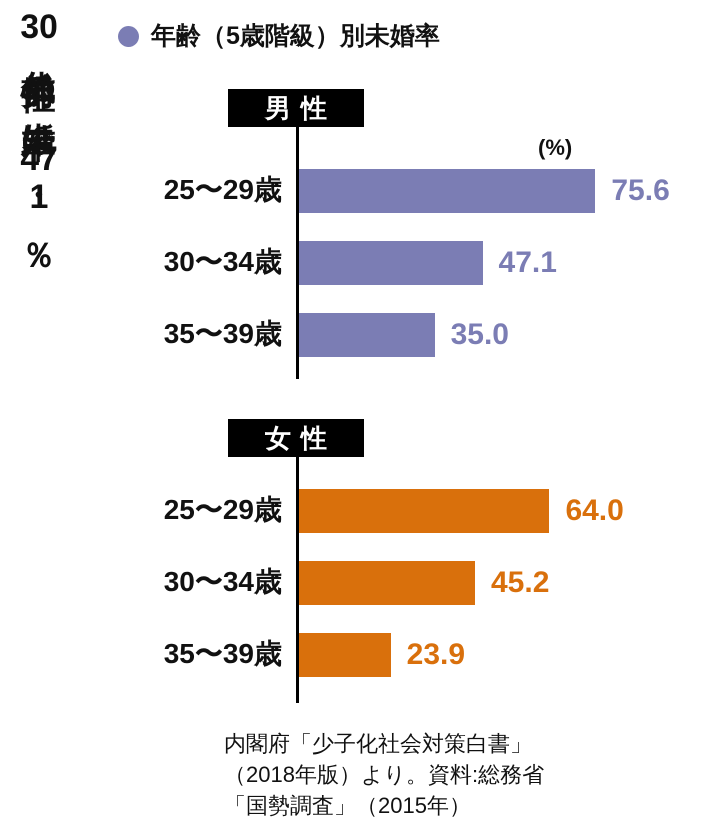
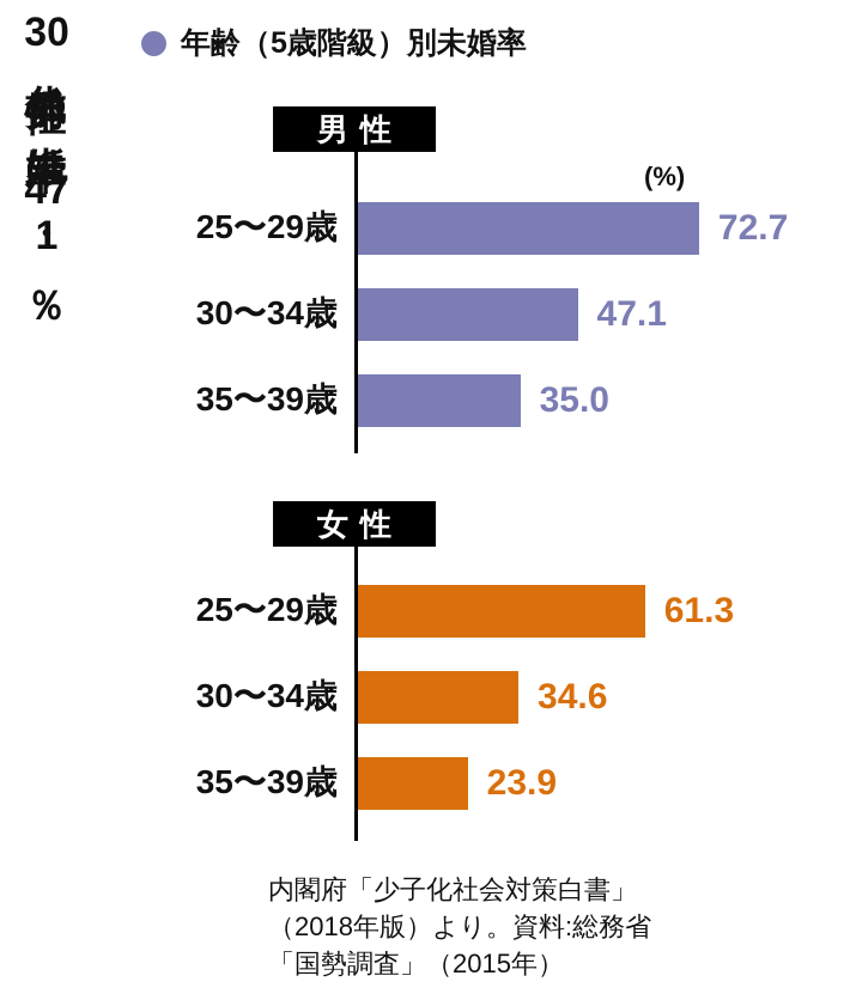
男性/25〜29歳: 75.6 -> 72.7
女性/25〜29歳: 64.0 -> 61.3
女性/30〜34歳: 45.2 -> 34.6
